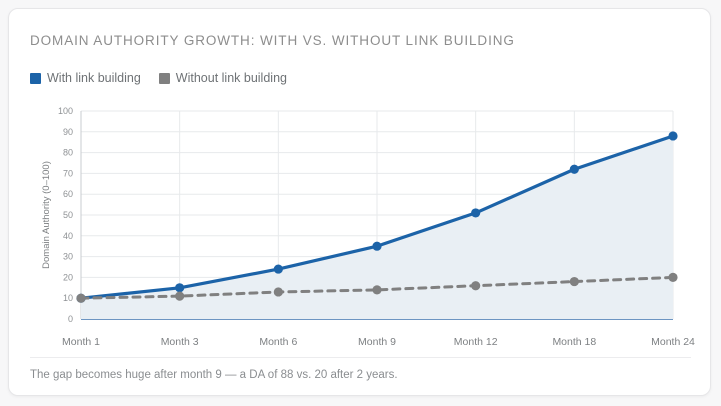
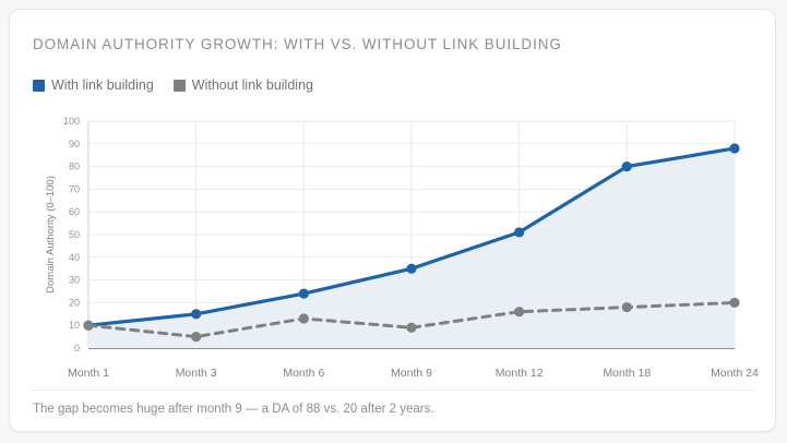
Without link building/Month 3: 11 -> 5
Without link building/Month 9: 14 -> 9
With link building/Month 18: 72 -> 80
